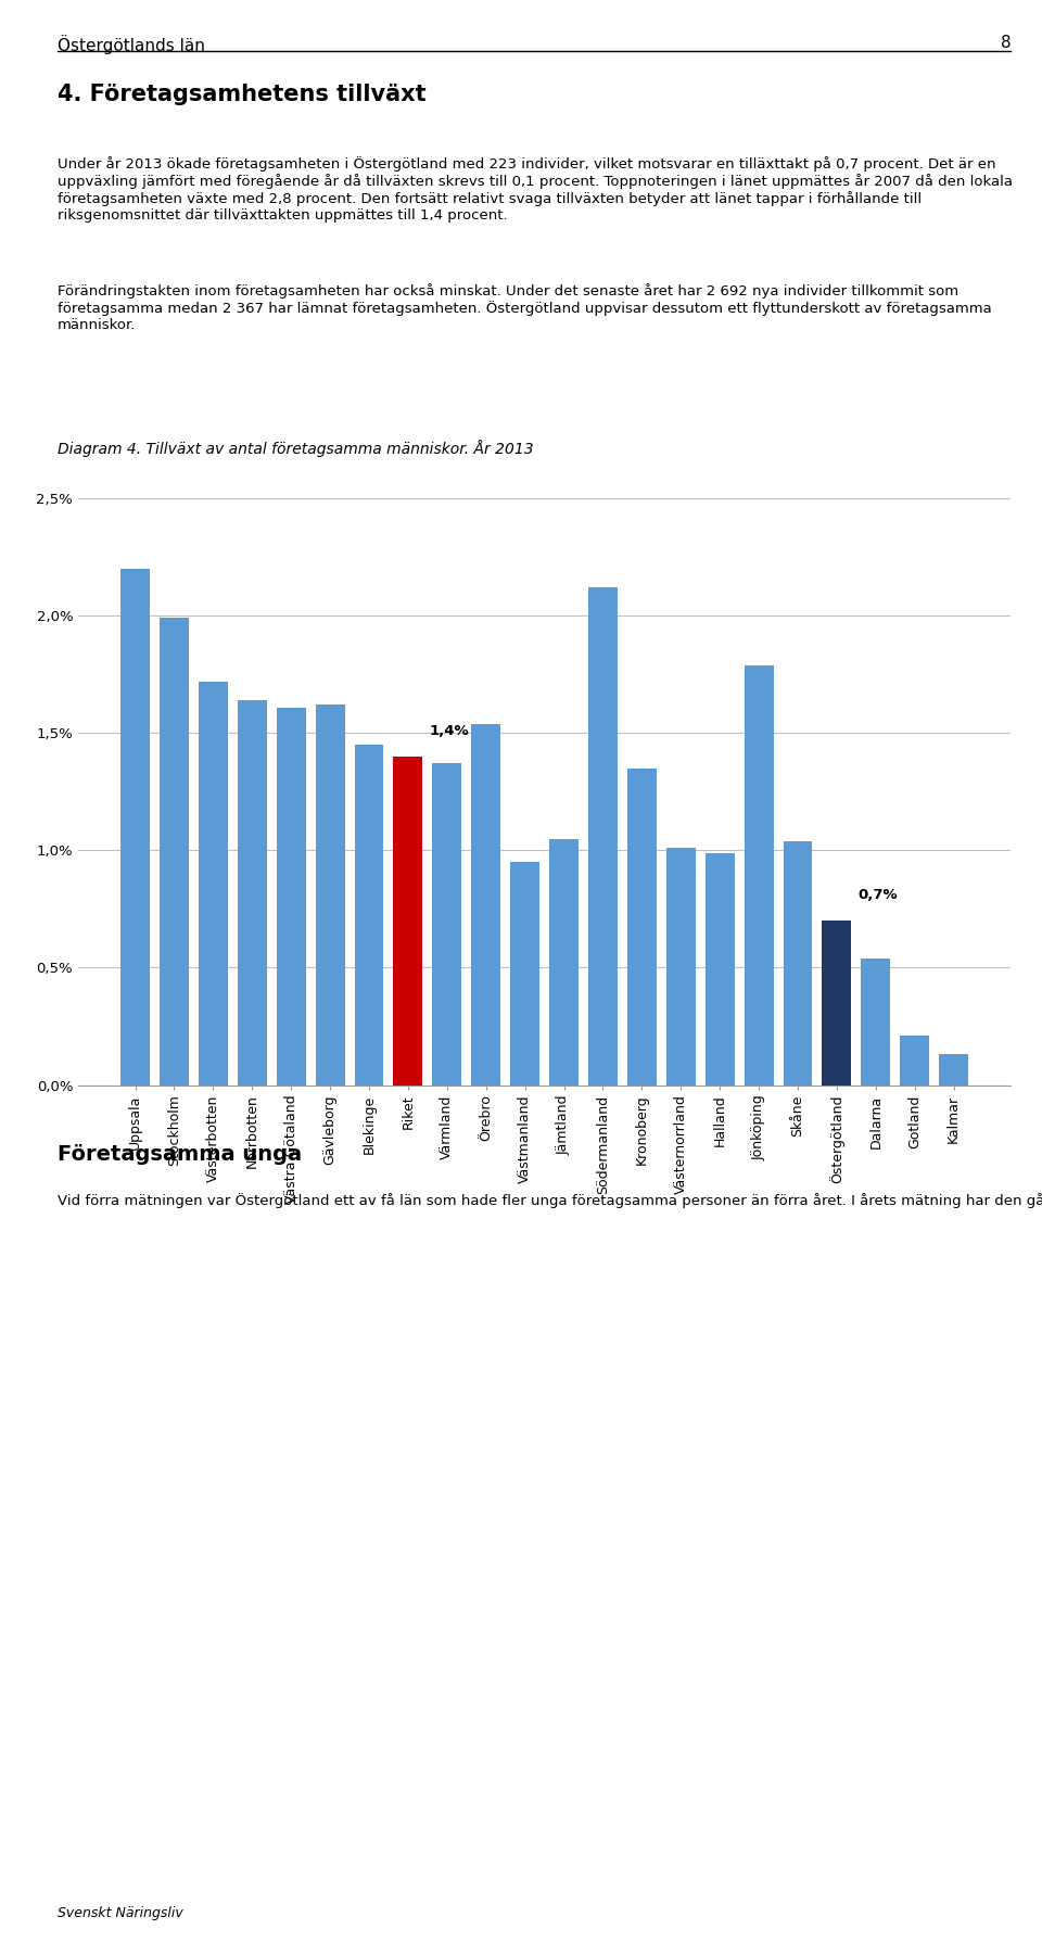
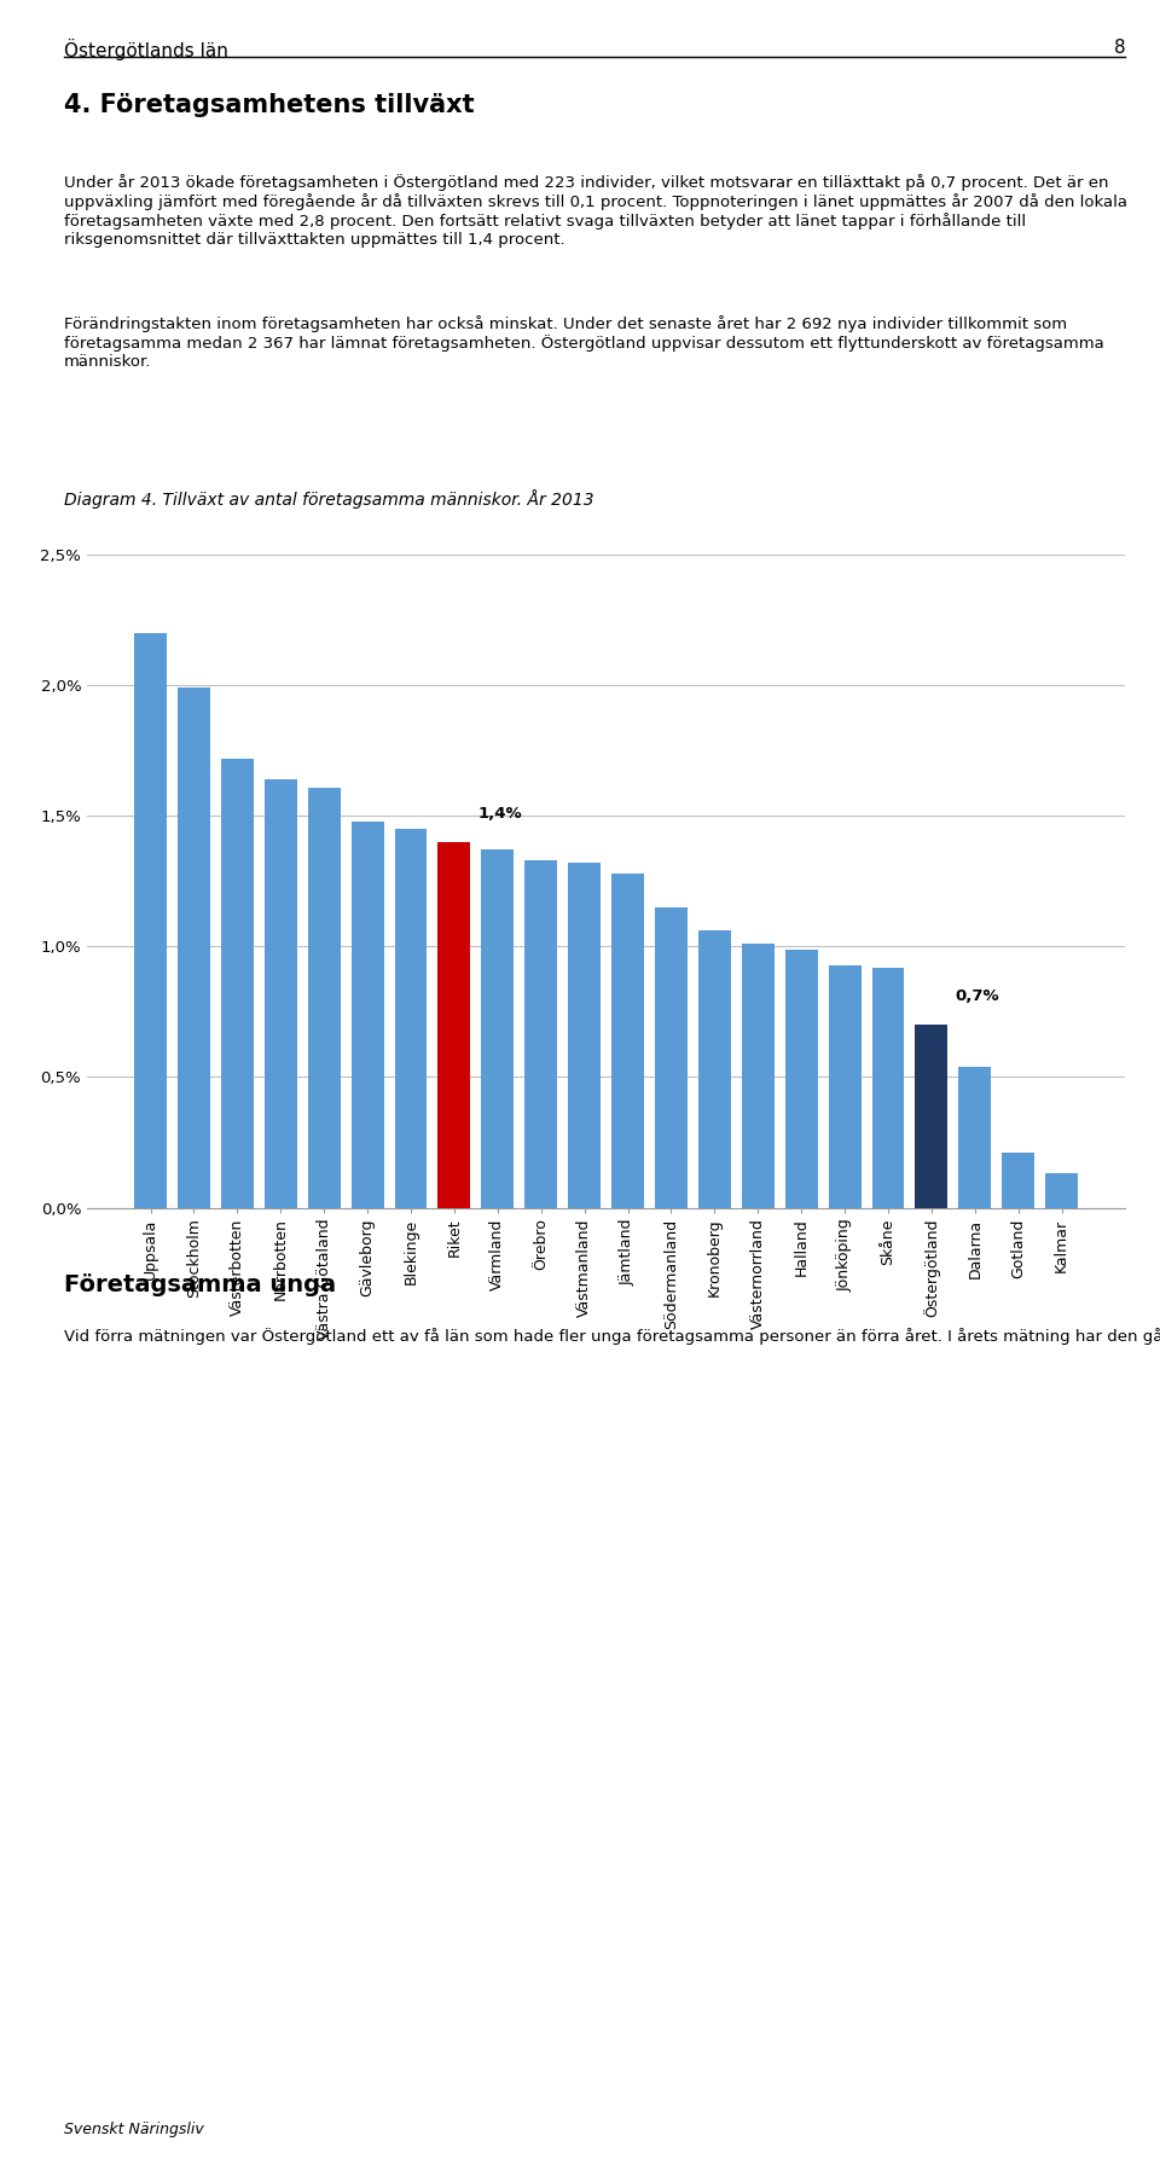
Gävleborg: 1,62% -> 1,48%
Örebro: 1,54% -> 1,33%
Västmanland: 0,95% -> 1,32%
Jämtland: 1,05% -> 1,28%
Södermanland: 2,12% -> 1,15%
Kronoberg: 1,35% -> 1,06%
Jönköping: 1,79% -> 0,93%
Skåne: 1,04% -> 0,92%
